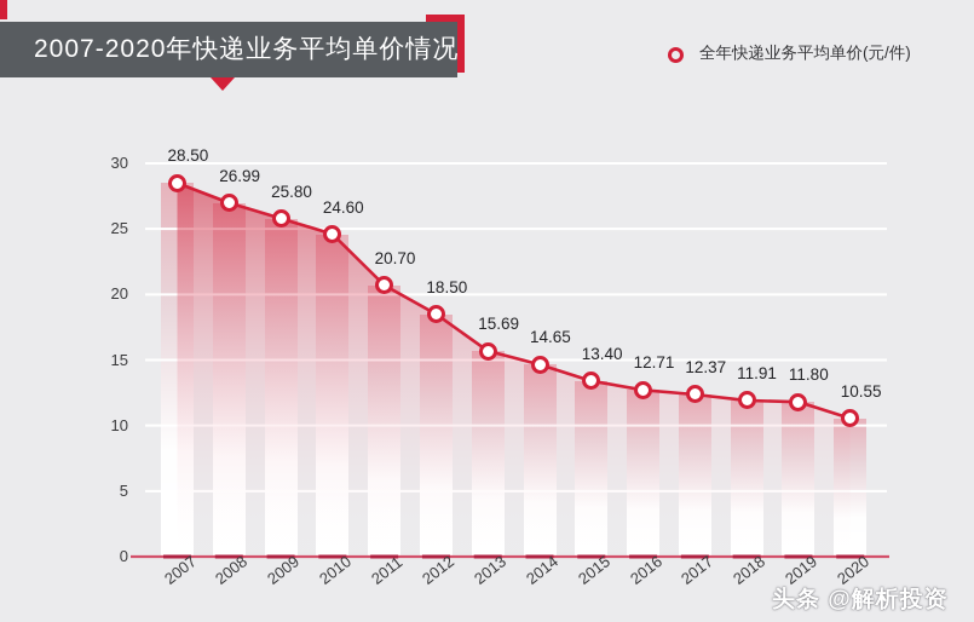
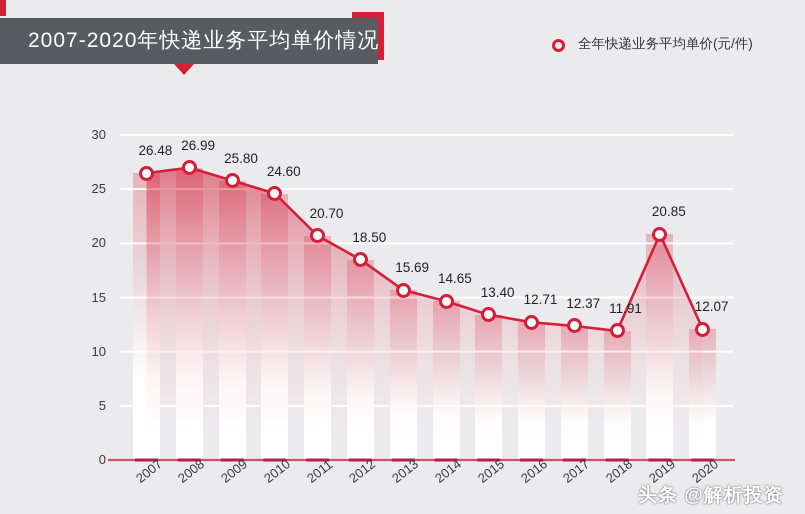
2007: 28.50 -> 26.48
2019: 11.80 -> 20.85
2020: 10.55 -> 12.07
